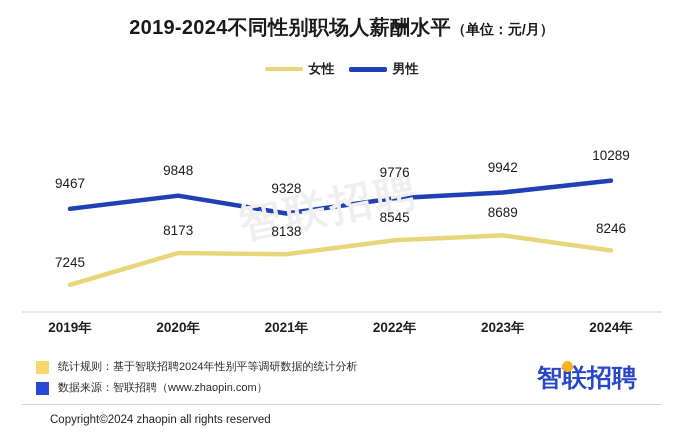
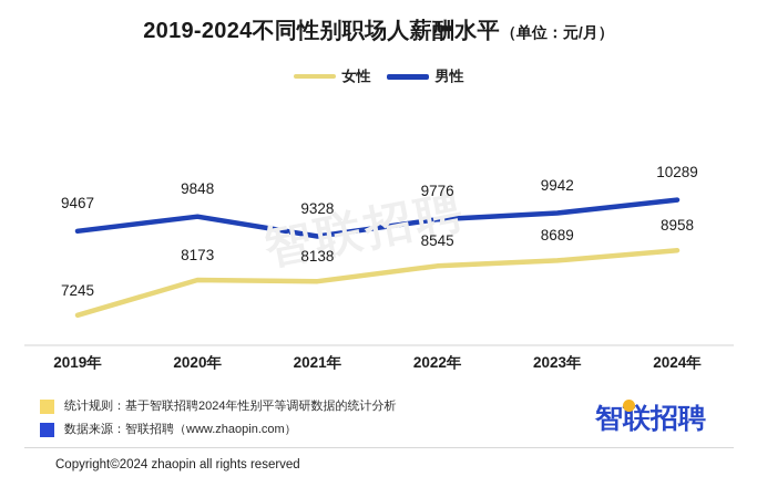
女性/2024年: 8246 -> 8958
